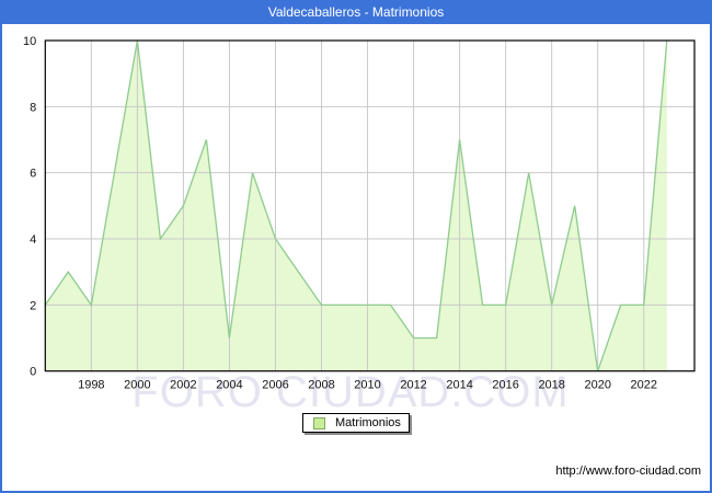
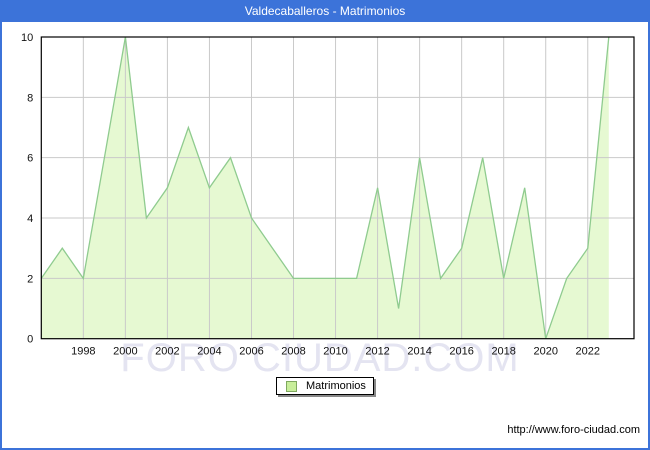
2004: 1 -> 5
2012: 1 -> 5
2014: 7 -> 6
2016: 2 -> 3
2022: 2 -> 3
